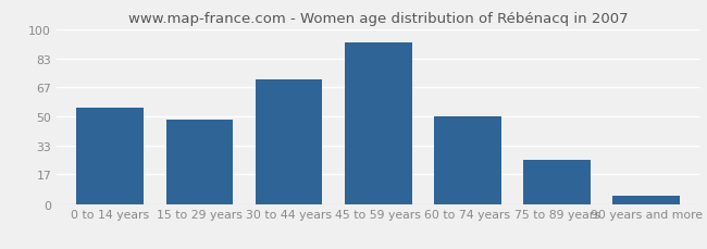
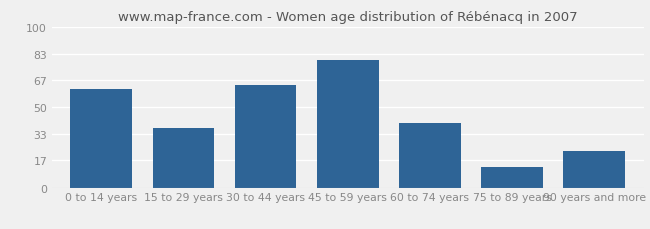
0 to 14 years: 55 -> 61
15 to 29 years: 48 -> 37
30 to 44 years: 71 -> 64
45 to 59 years: 92 -> 79
60 to 74 years: 50 -> 40
75 to 89 years: 25 -> 13
90 years and more: 5 -> 23
